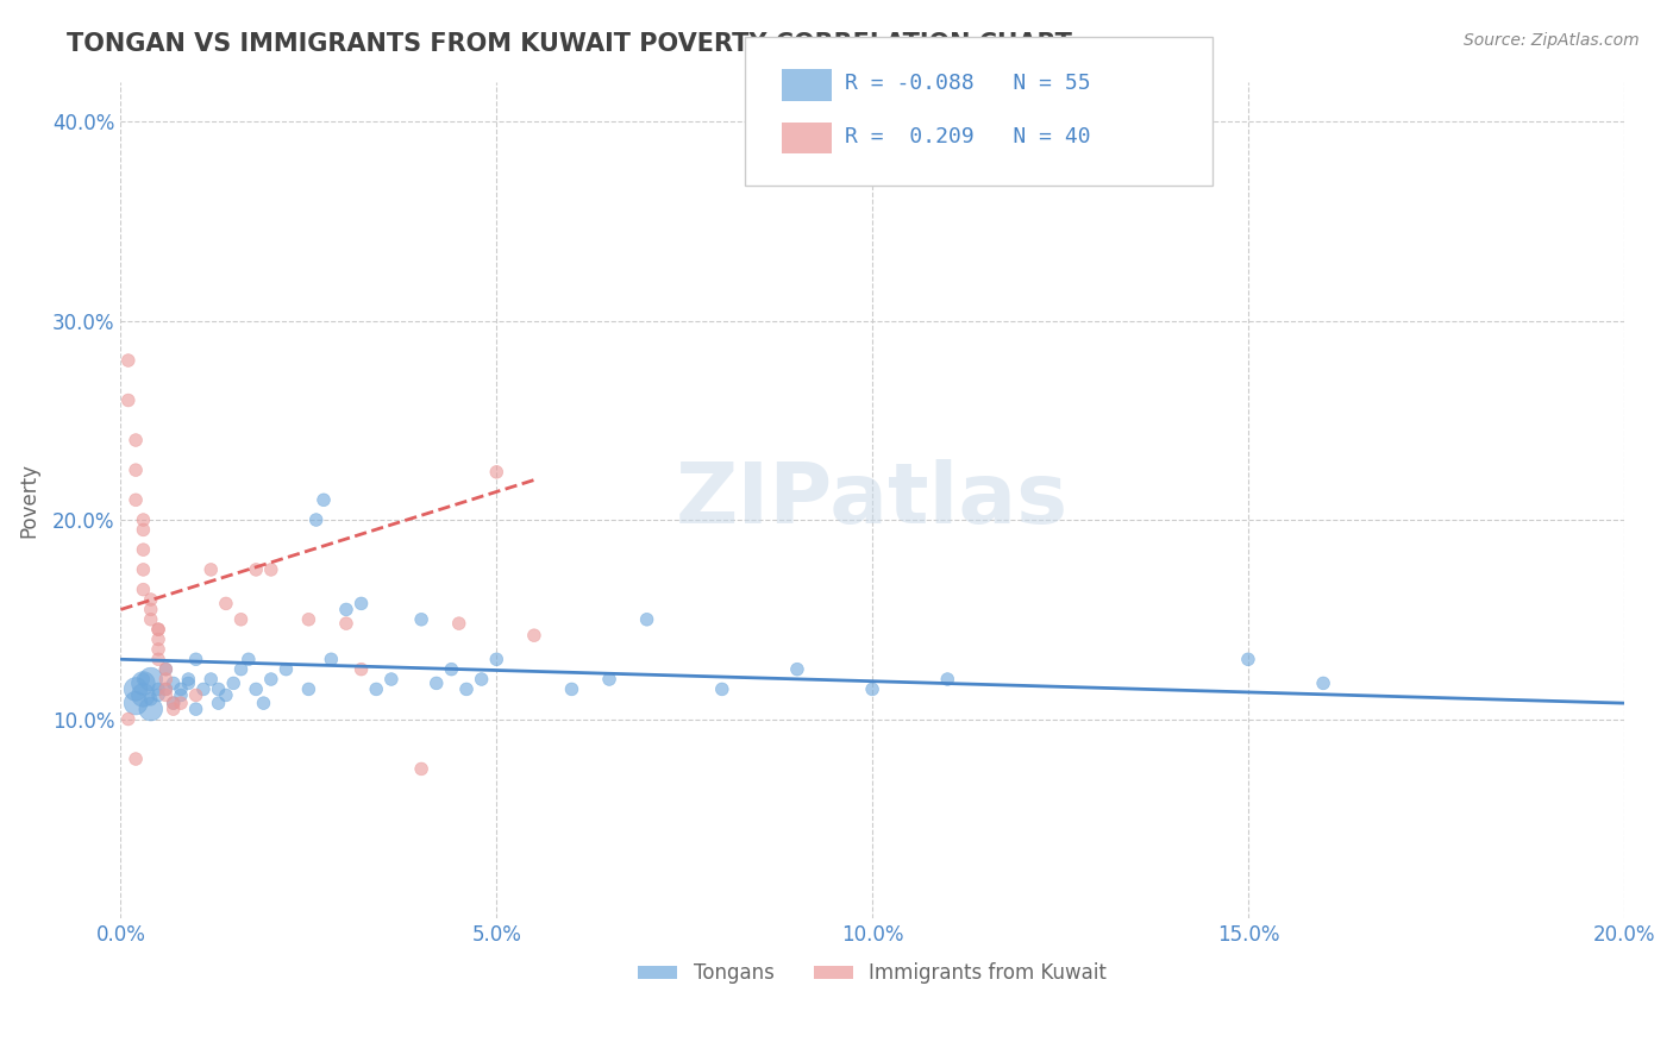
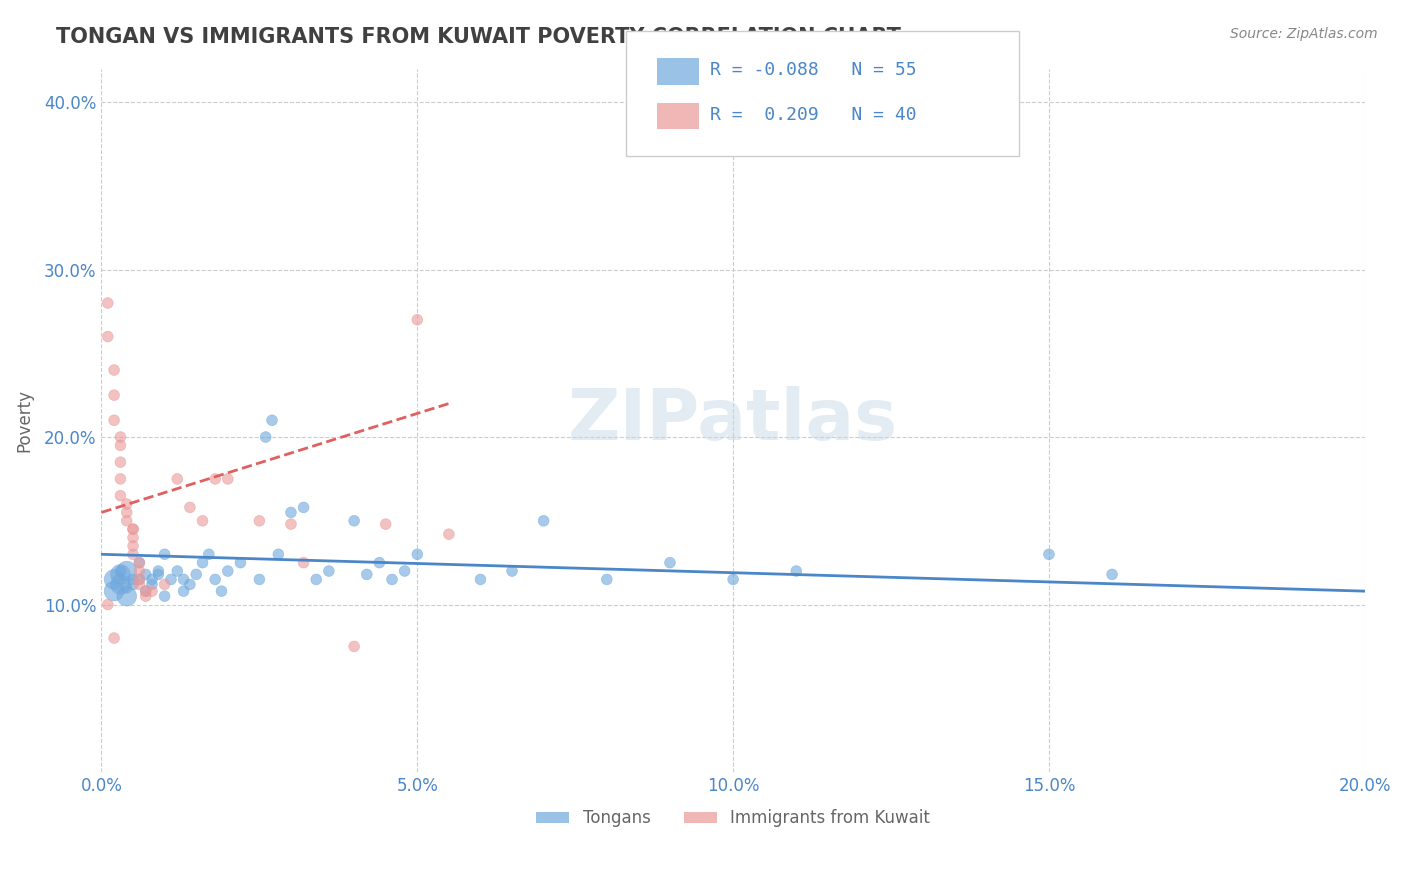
Immigrants from Kuwait/5.0%: 22.4% -> 27.0%
